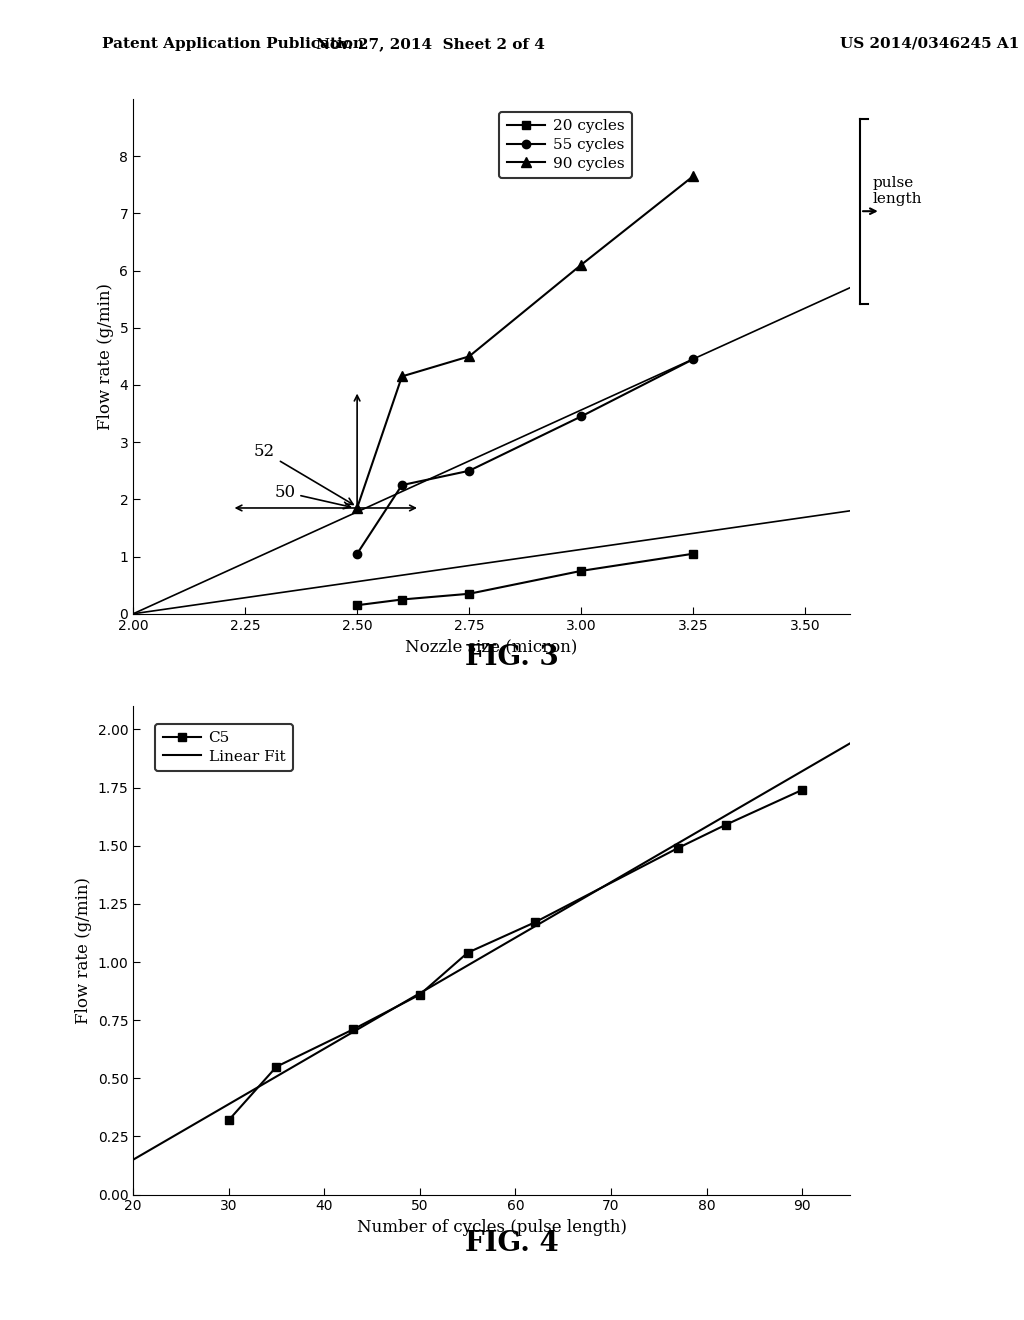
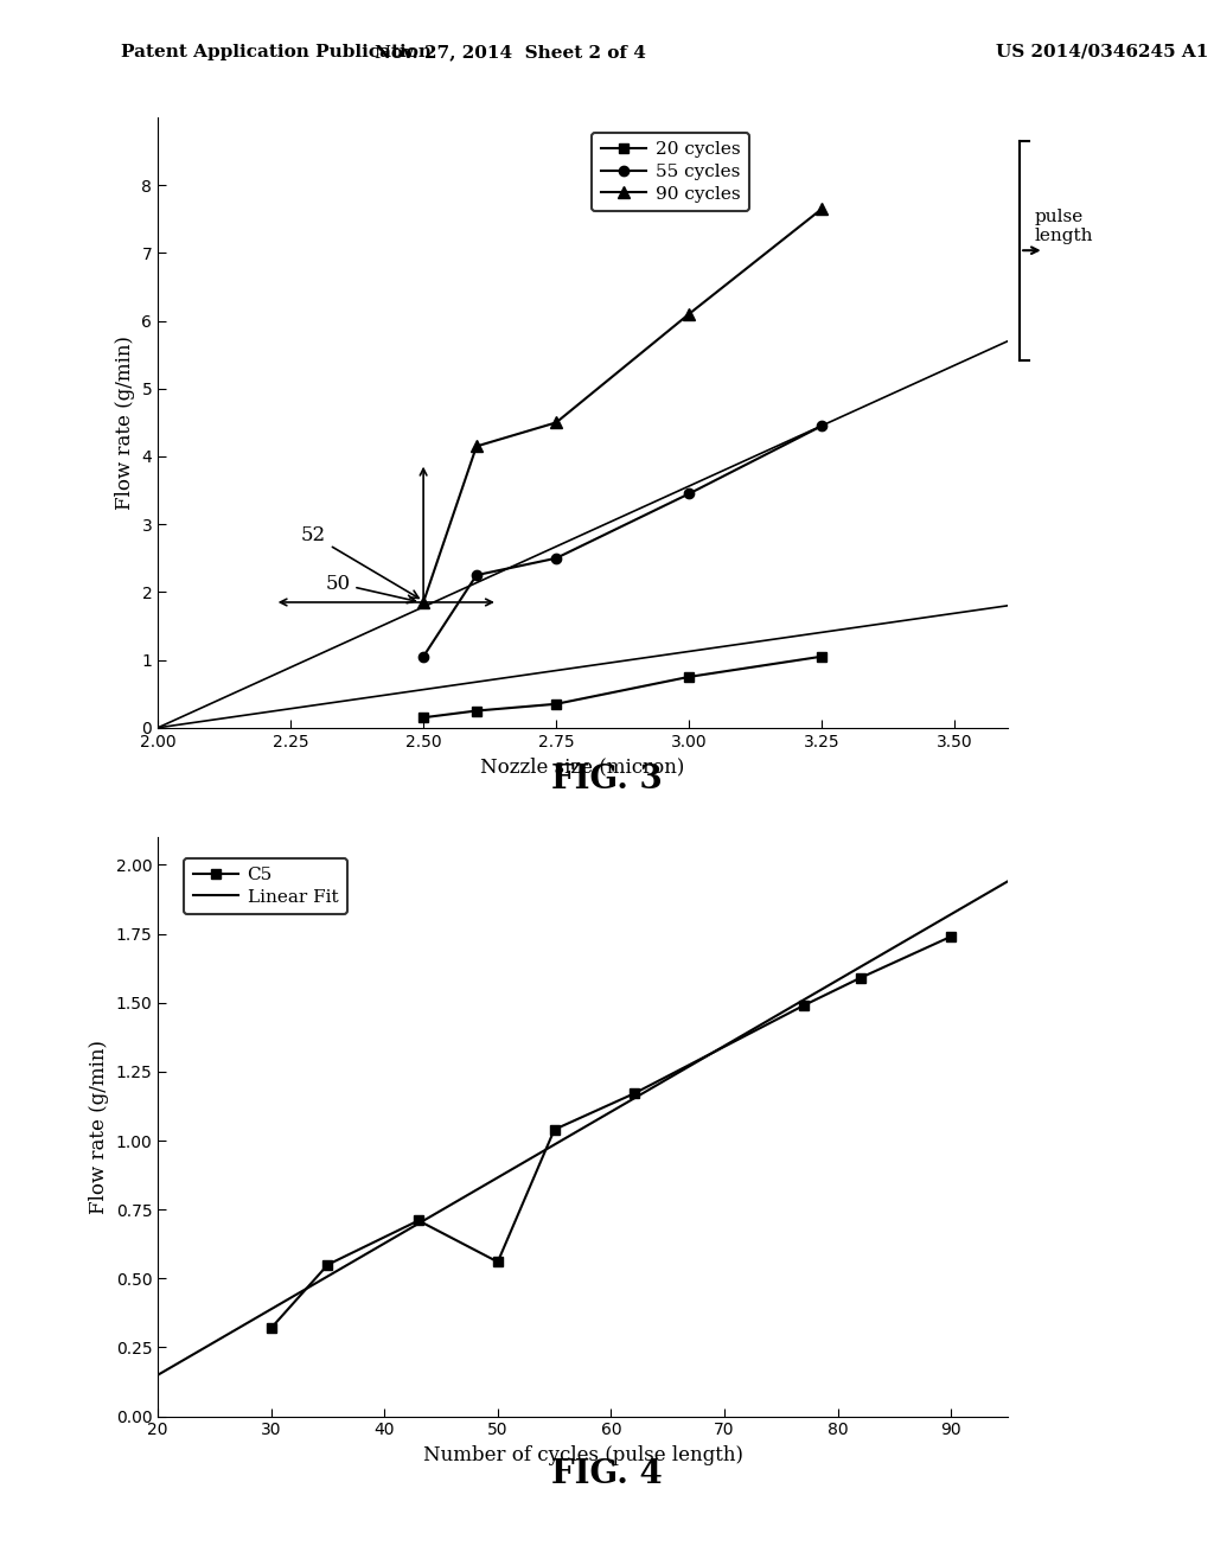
50: 0.86 -> 0.56
